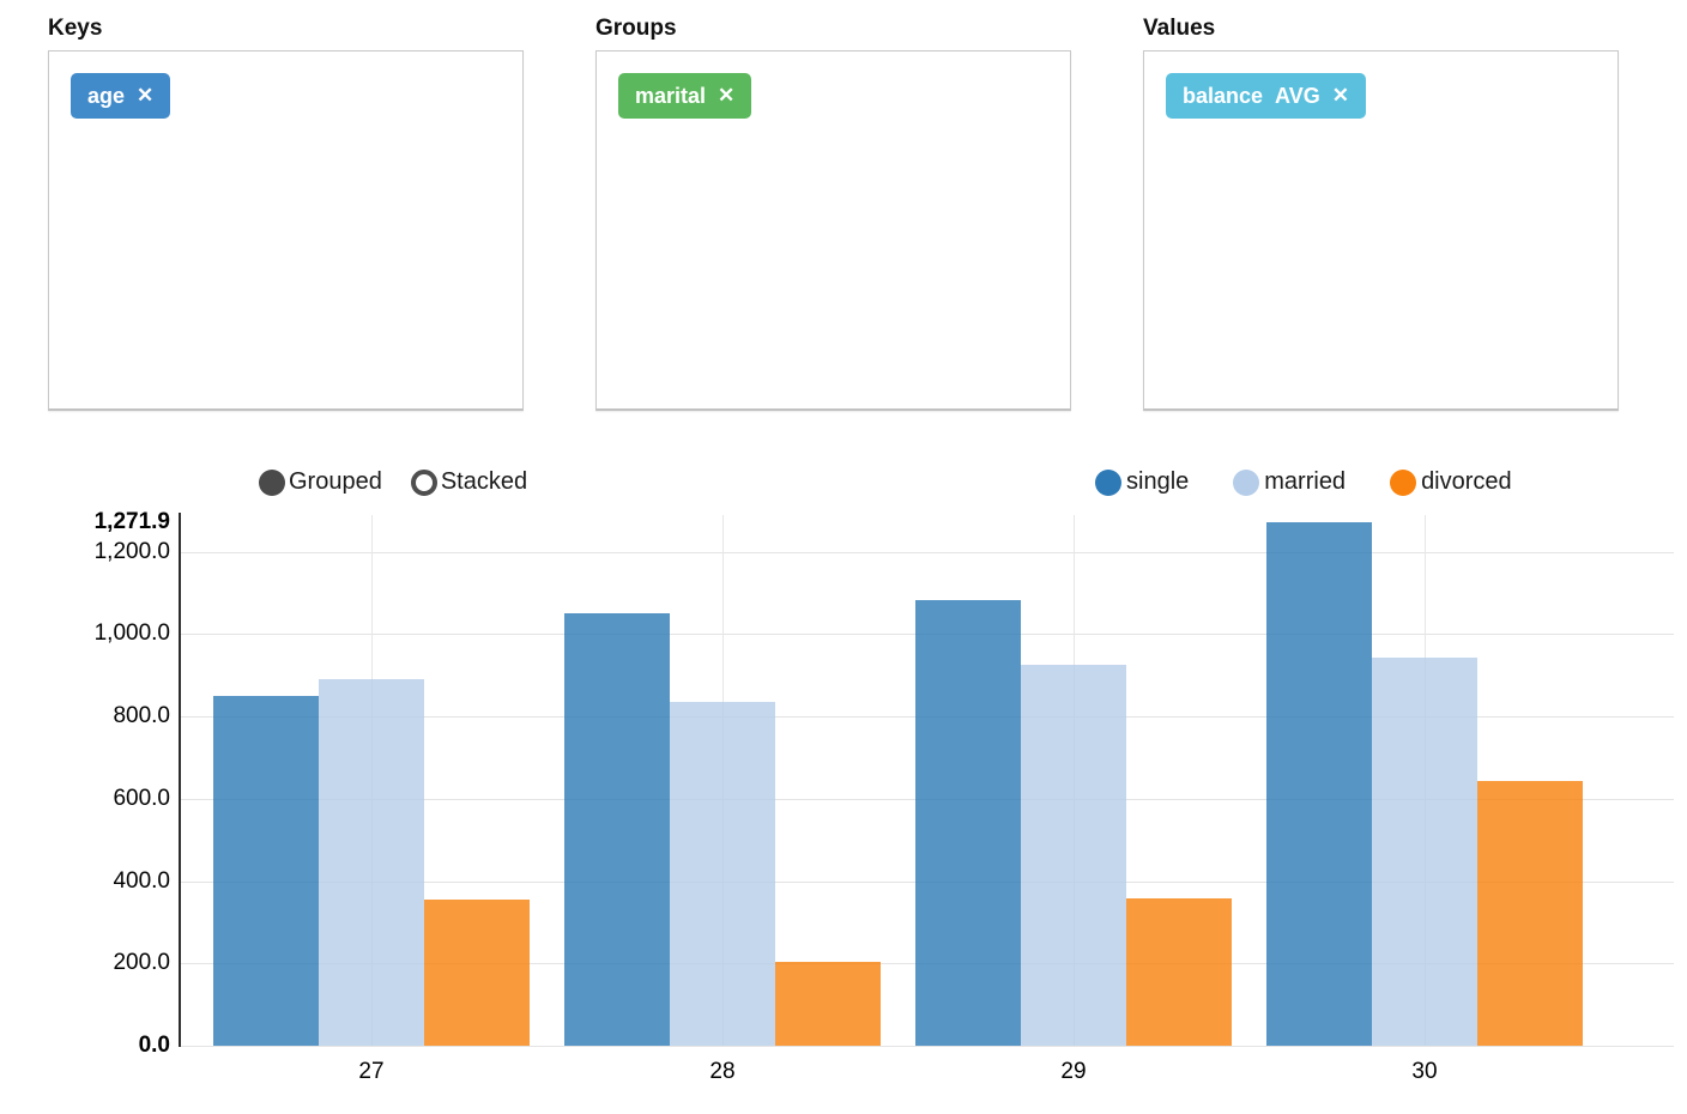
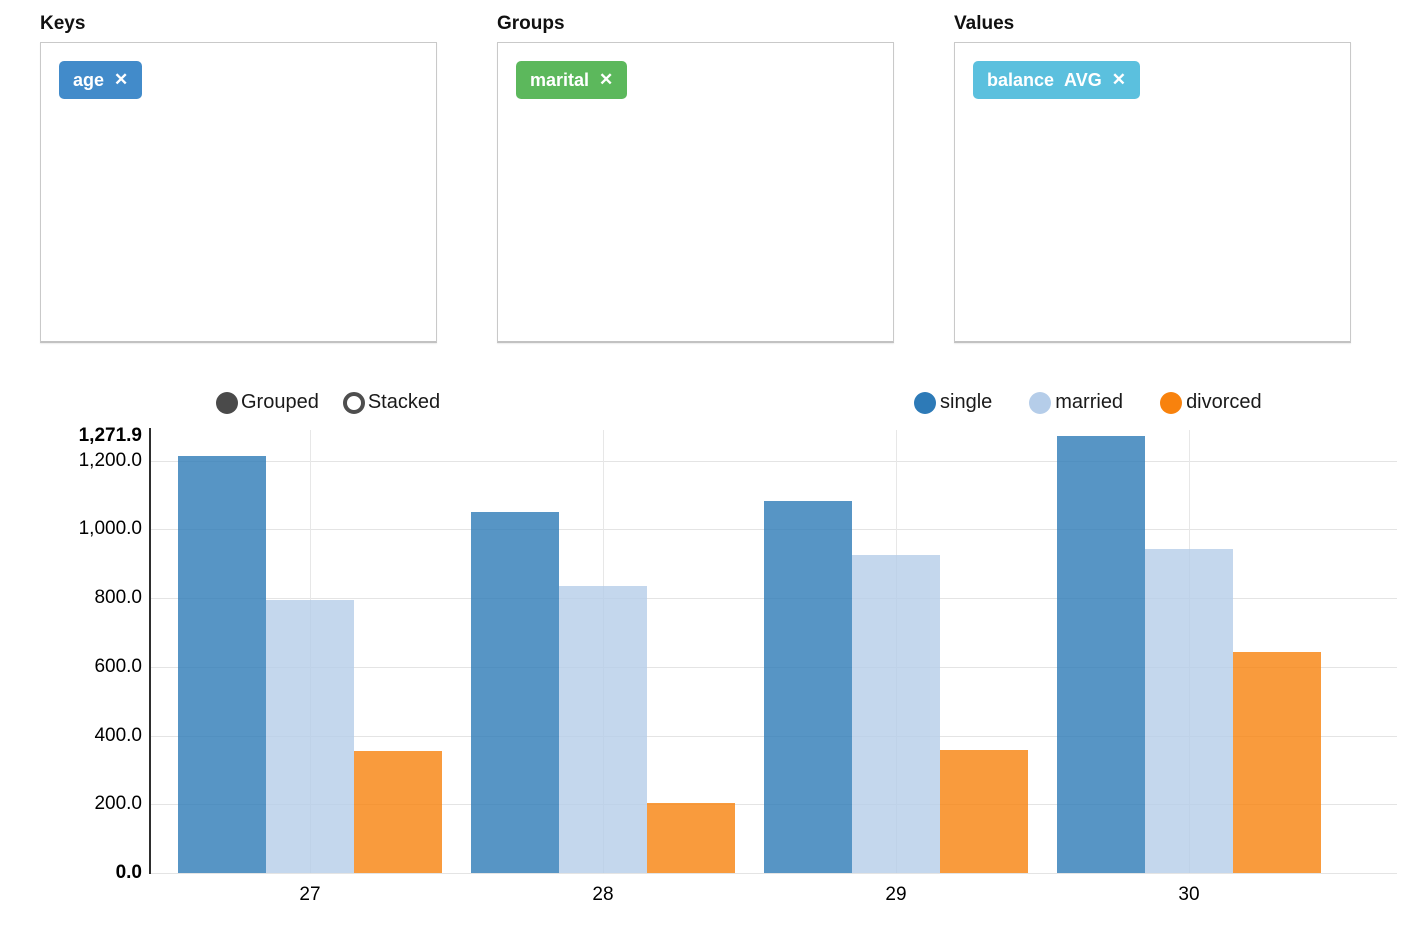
single/27: 850 -> 1210
married/27: 890 -> 790
